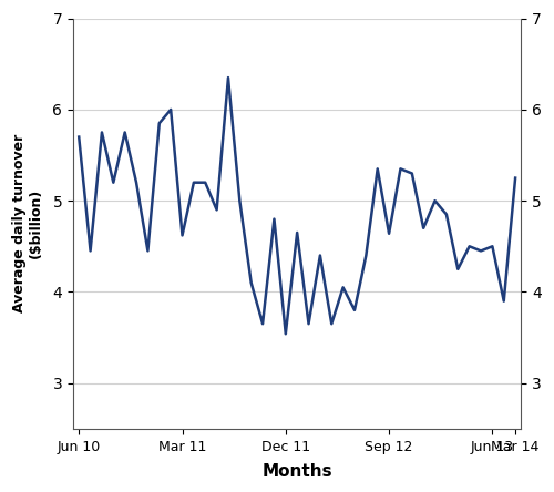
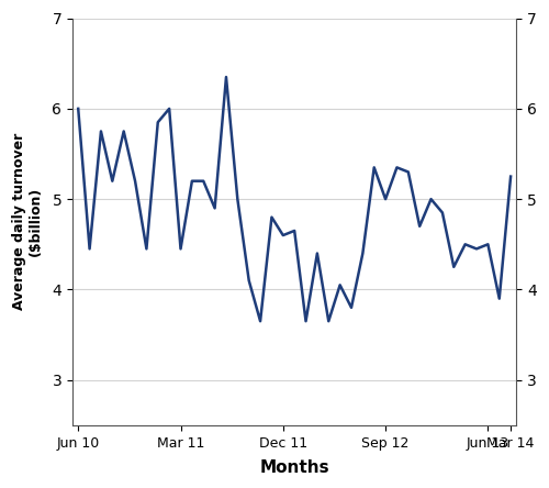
Jun 10: 5.70 -> 6.00
Mar 11: 4.62 -> 4.45
Dec 11: 3.54 -> 4.60
Sep 12: 4.64 -> 5.00
